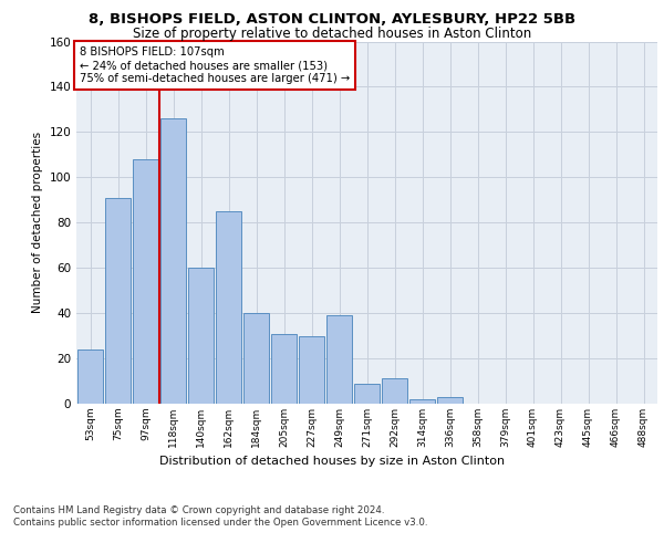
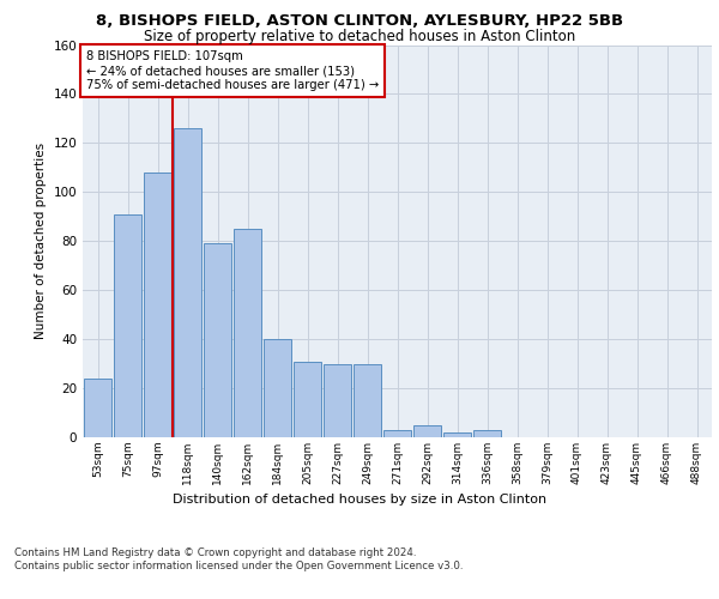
140sqm: 60 -> 79
249sqm: 39 -> 30
271sqm: 9 -> 3
292sqm: 11 -> 5
